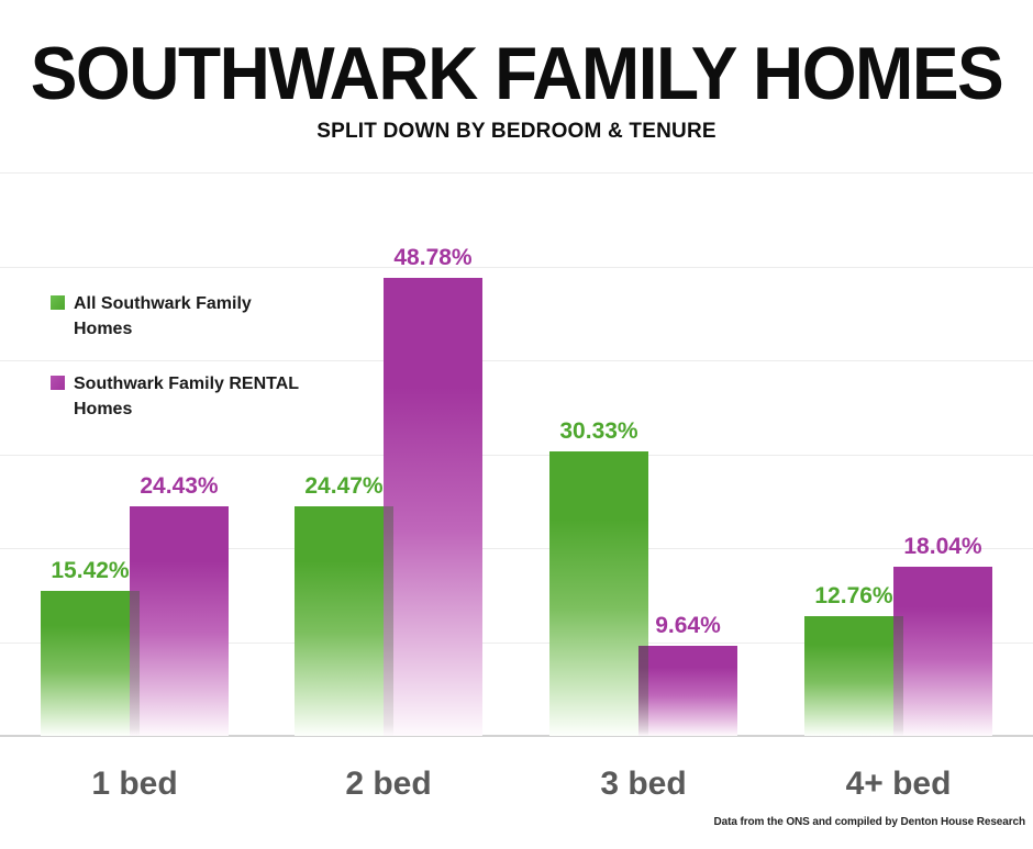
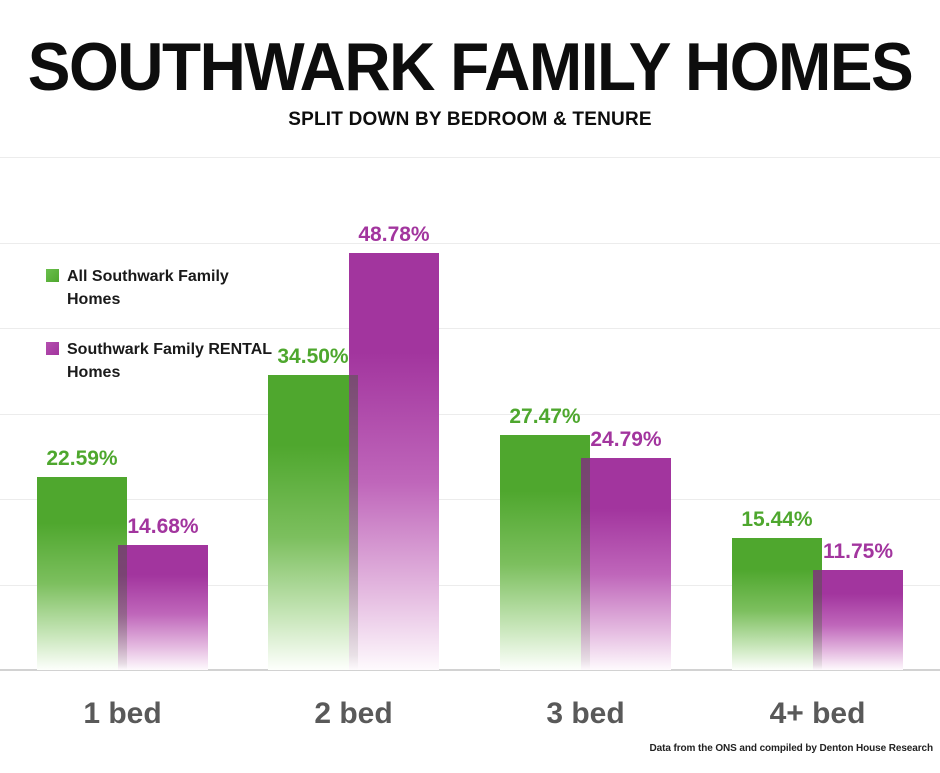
All Southwark Family Homes/1 bed: 15.42% -> 22.59%
Southwark Family RENTAL Homes/1 bed: 24.43% -> 14.68%
All Southwark Family Homes/2 bed: 24.47% -> 34.50%
All Southwark Family Homes/3 bed: 30.33% -> 27.47%
Southwark Family RENTAL Homes/3 bed: 9.64% -> 24.79%
All Southwark Family Homes/4+ bed: 12.76% -> 15.44%
Southwark Family RENTAL Homes/4+ bed: 18.04% -> 11.75%
